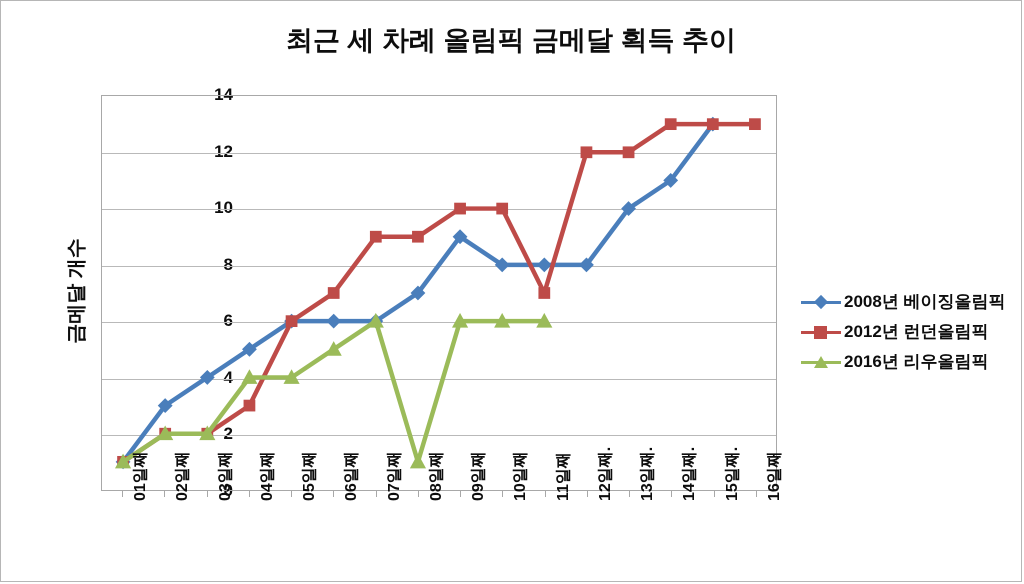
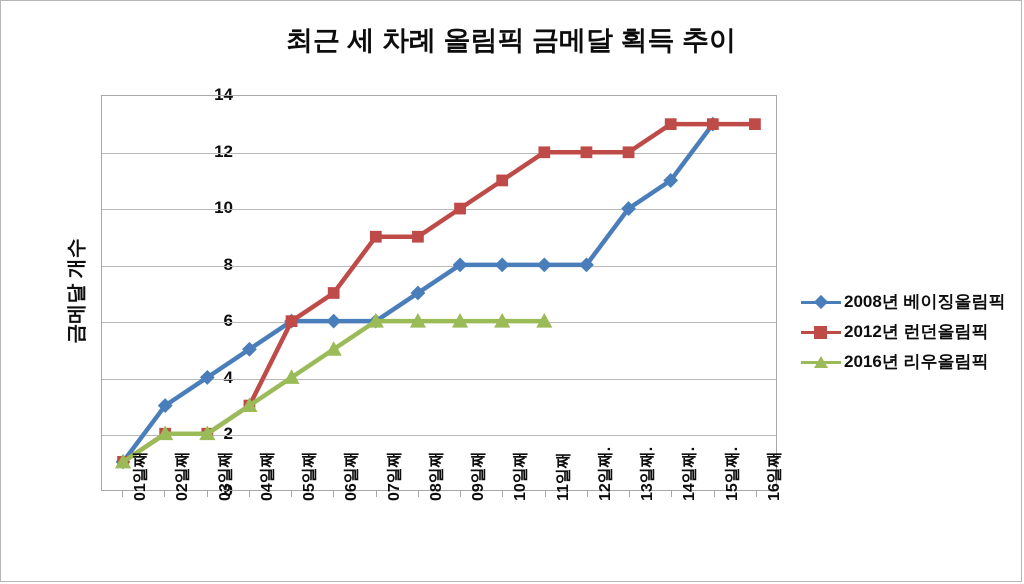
2016년 리우올림픽/04일째: 4 -> 3
2016년 리우올림픽/08일째: 1 -> 6
2008년 베이징올림픽/09일째: 9 -> 8
2012년 런던올림픽/10일째: 10 -> 11
2012년 런던올림픽/11일째: 7 -> 12
